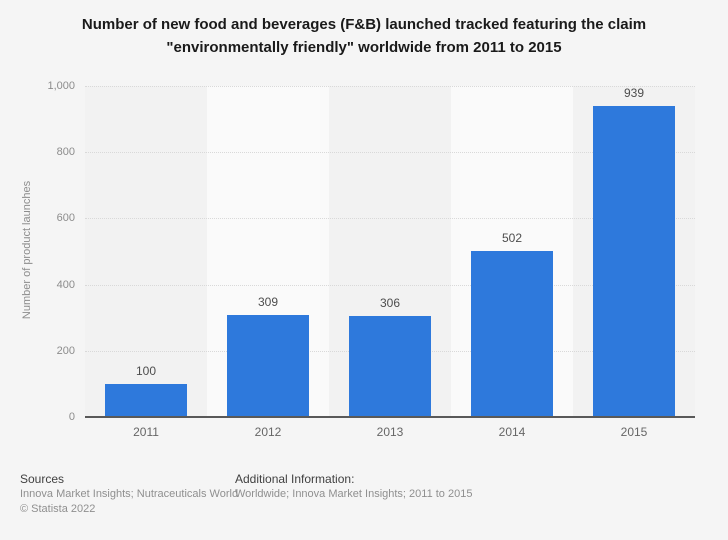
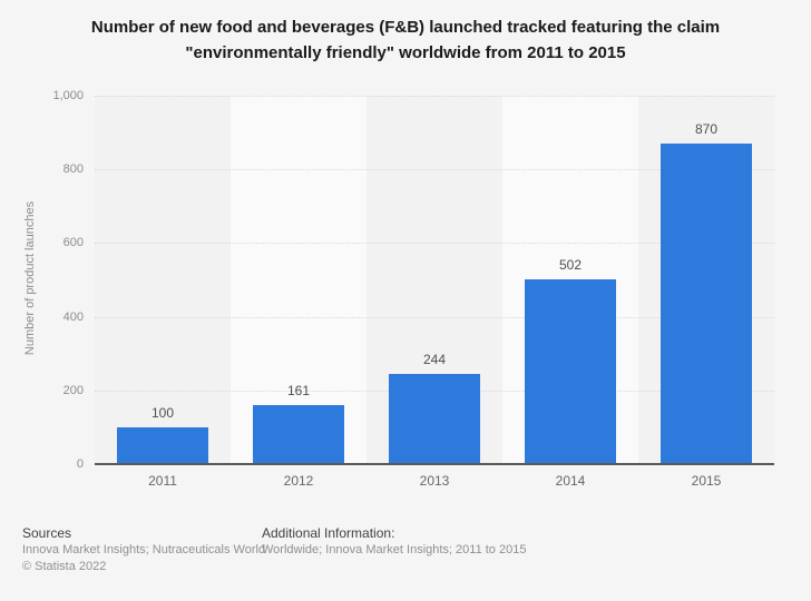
2012: 309 -> 161
2013: 306 -> 244
2015: 939 -> 870
